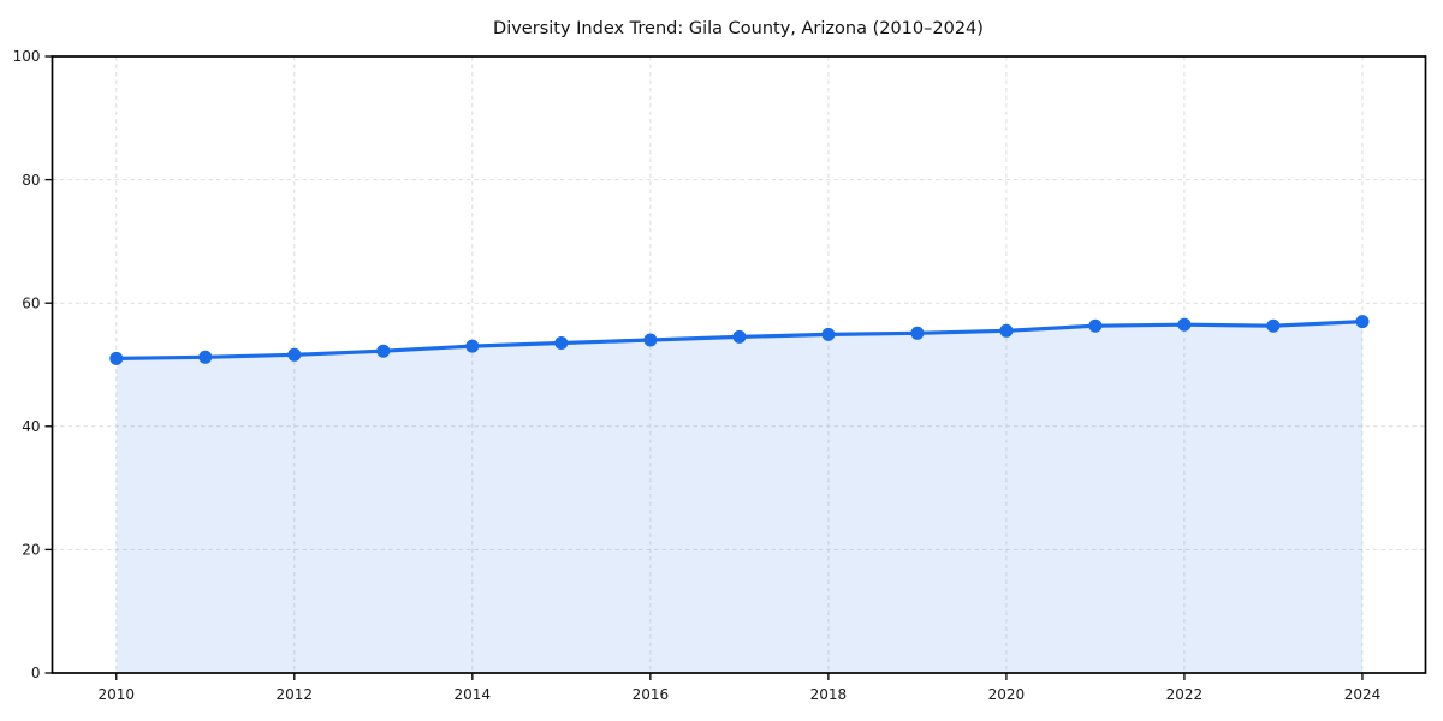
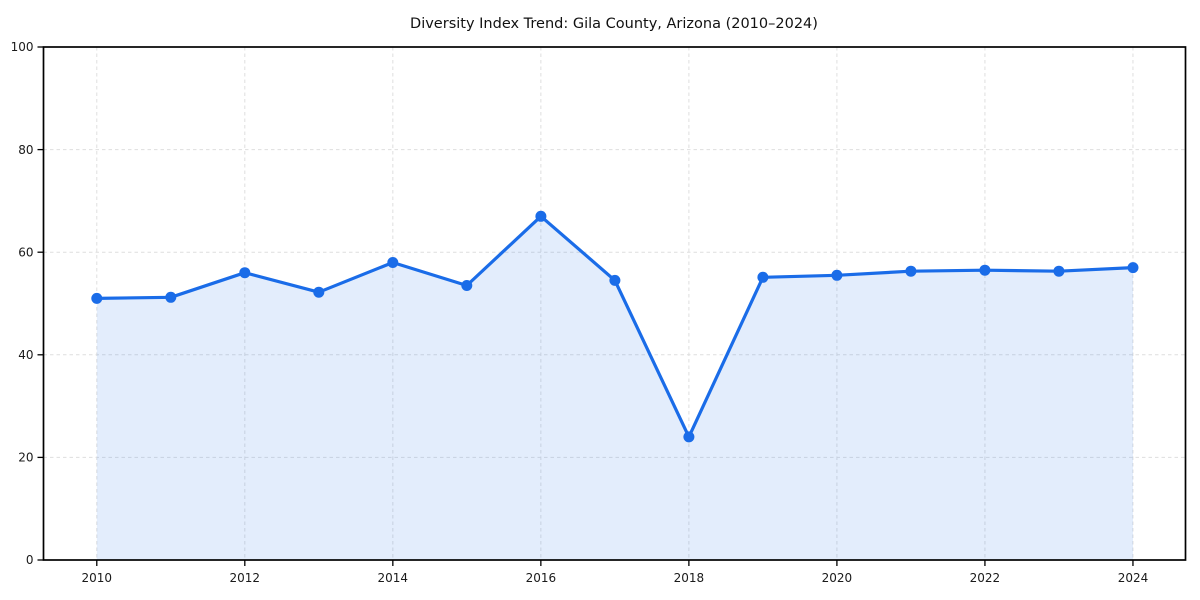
2012: 52 -> 56
2014: 53 -> 58
2016: 54 -> 67
2018: 55 -> 24
